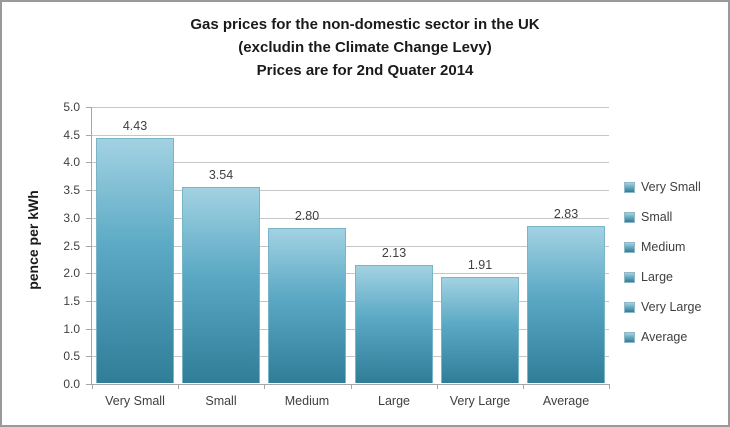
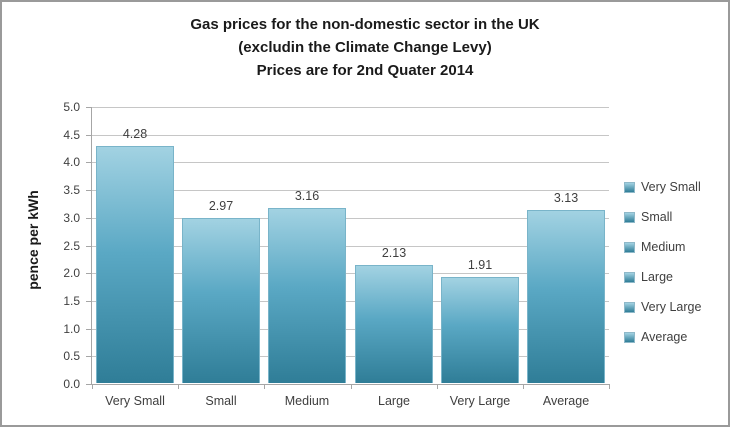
Very Small: 4.43 -> 4.28
Small: 3.54 -> 2.97
Medium: 2.80 -> 3.16
Average: 2.83 -> 3.13
